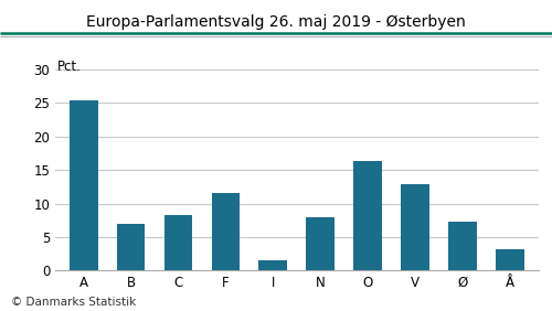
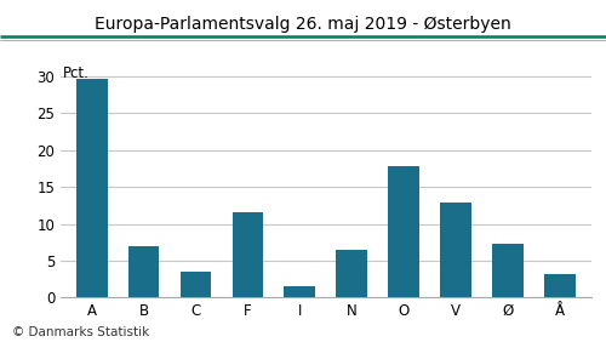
A: 25.4 -> 29.7
C: 8.2 -> 3.5
N: 8.0 -> 6.4
O: 16.4 -> 17.8
